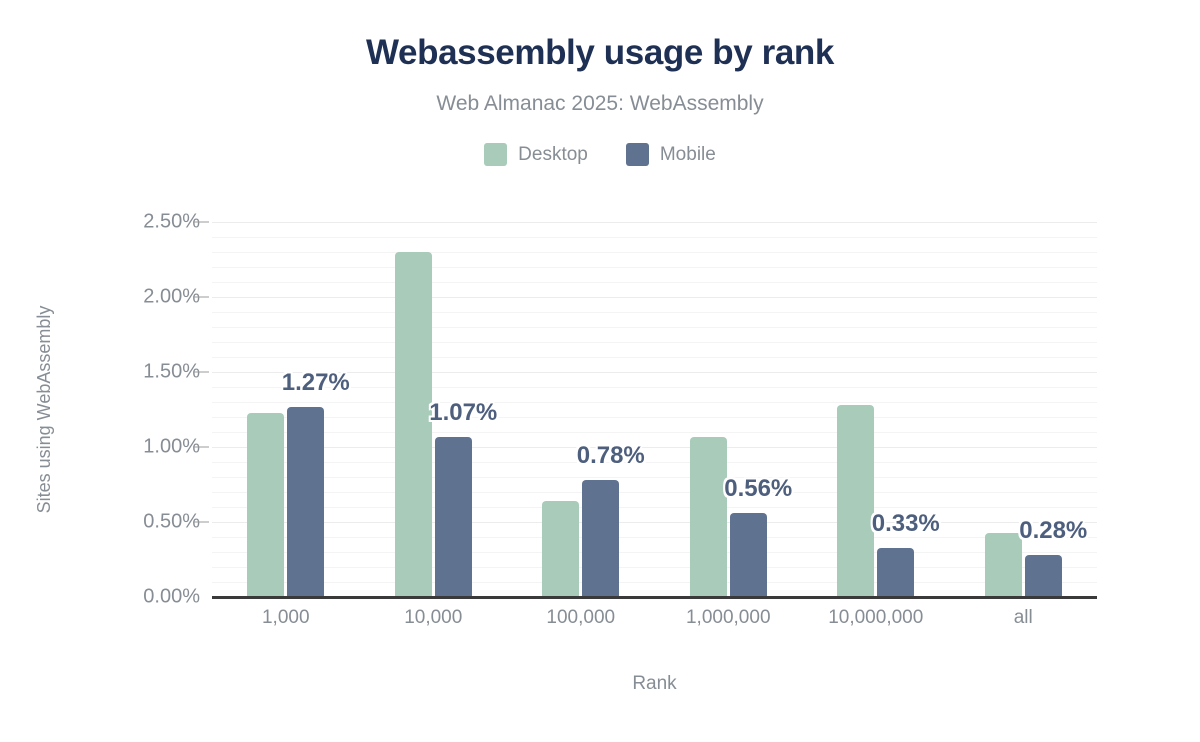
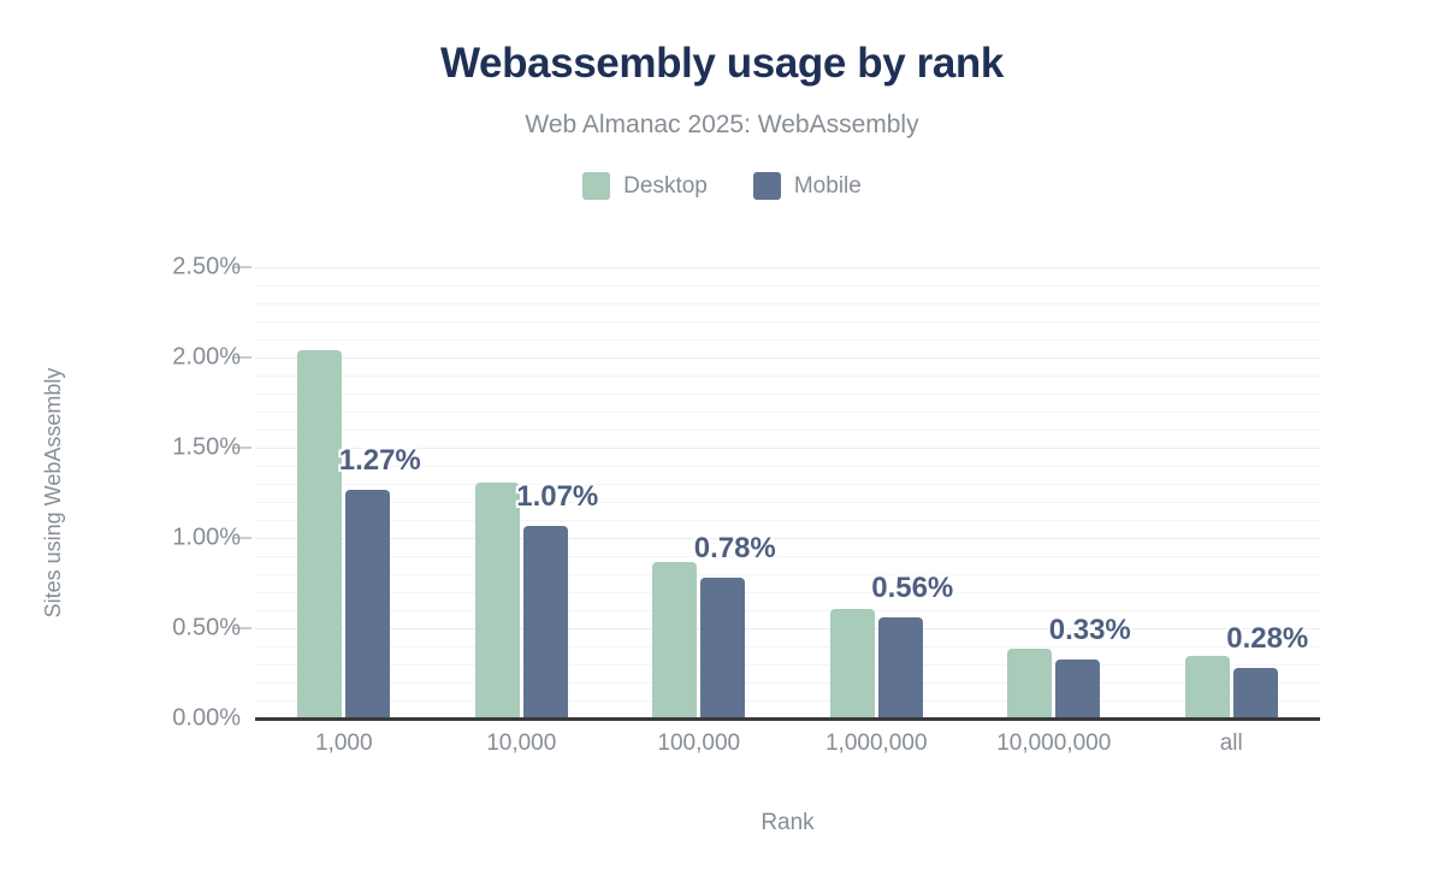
Desktop/1,000: 1.23% -> 2.04%
Desktop/10,000: 2.30% -> 1.31%
Desktop/100,000: 0.64% -> 0.87%
Desktop/1,000,000: 1.07% -> 0.61%
Desktop/10,000,000: 1.28% -> 0.39%
Desktop/all: 0.43% -> 0.35%
